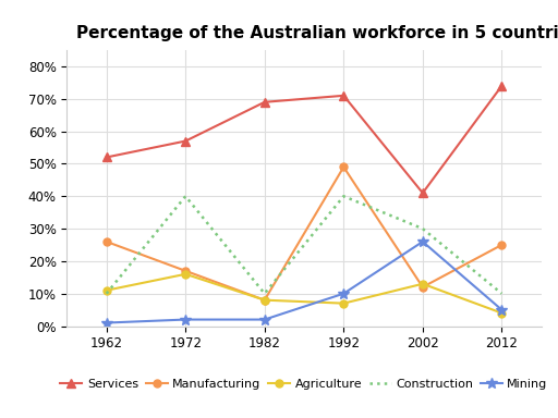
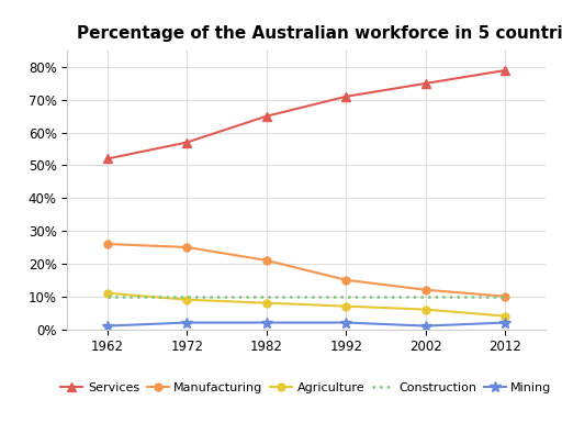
Manufacturing/1972: 17% -> 25%
Agriculture/1972: 16% -> 9%
Construction/1972: 40% -> 10%
Services/1982: 69% -> 65%
Manufacturing/1982: 8% -> 21%
Manufacturing/1992: 49% -> 15%
Construction/1992: 40% -> 10%
Mining/1992: 10% -> 2%
Services/2002: 41% -> 75%
Agriculture/2002: 13% -> 6%
Construction/2002: 30% -> 10%
Mining/2002: 26% -> 1%
Services/2012: 74% -> 79%
Manufacturing/2012: 25% -> 10%
Mining/2012: 5% -> 2%
